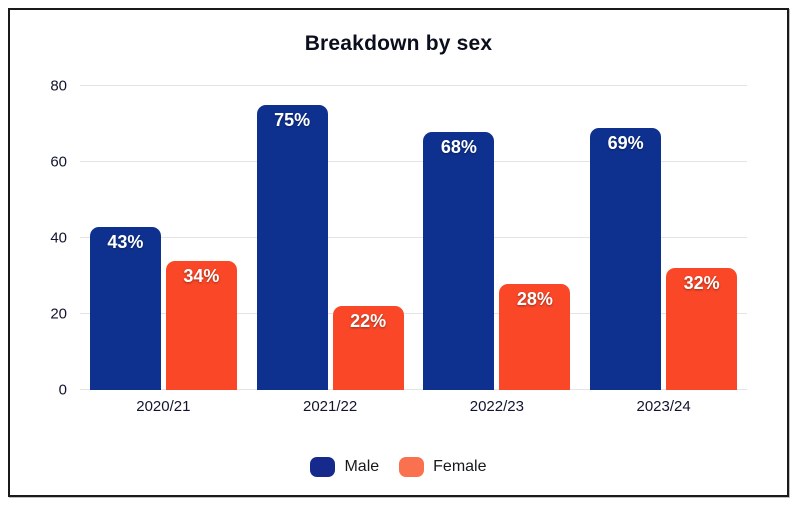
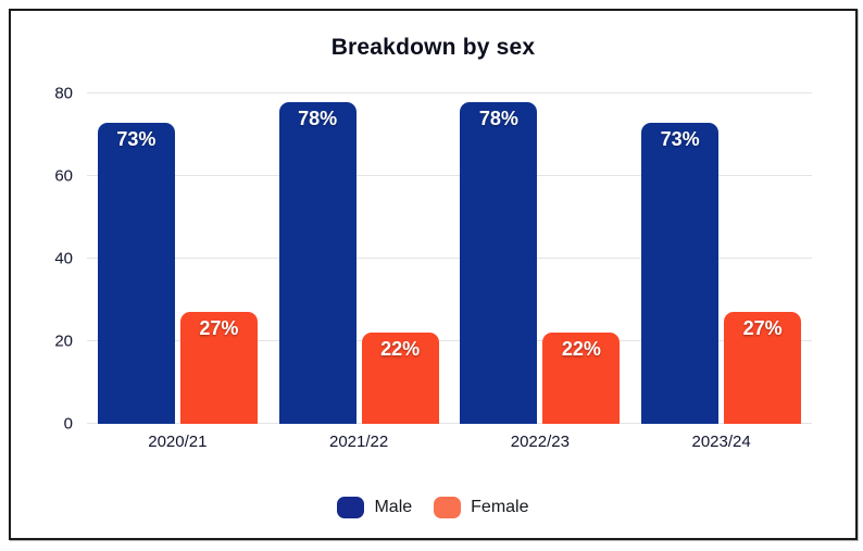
Male/2020/21: 43% -> 73%
Female/2020/21: 34% -> 27%
Male/2021/22: 75% -> 78%
Male/2022/23: 68% -> 78%
Female/2022/23: 28% -> 22%
Male/2023/24: 69% -> 73%
Female/2023/24: 32% -> 27%
